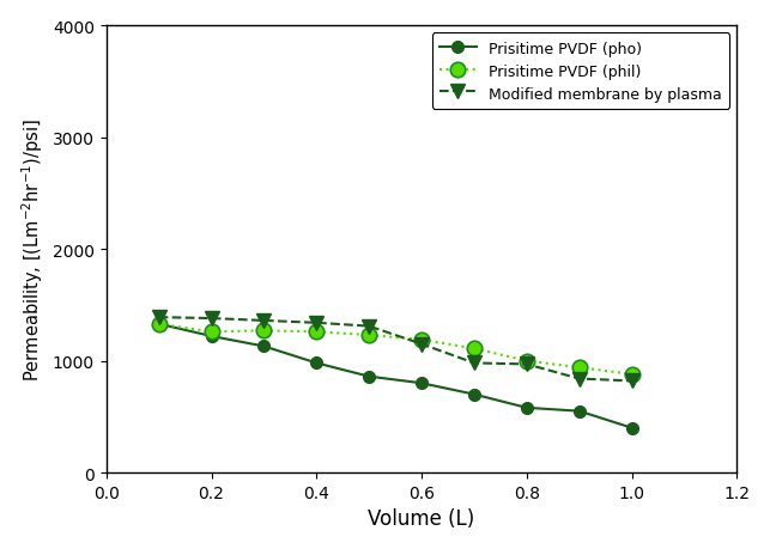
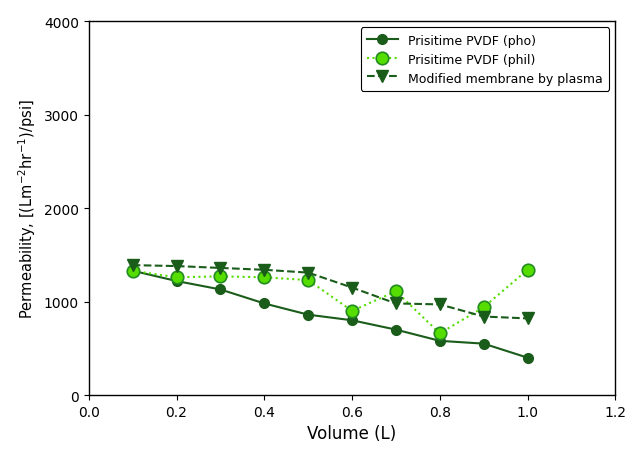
Prisitime PVDF (phil)/0.6: 1190 -> 900
Prisitime PVDF (phil)/0.8: 1000 -> 660
Prisitime PVDF (phil)/1.0: 880 -> 1340
